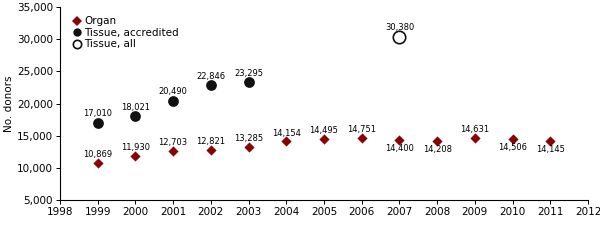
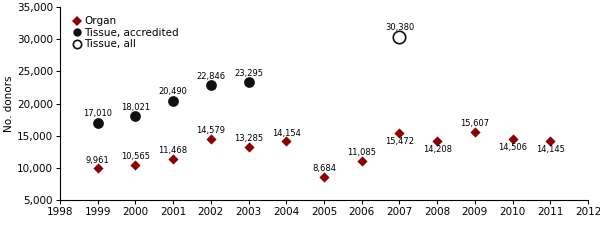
Organ/1999: 10,869 -> 9,961
Organ/2000: 11,930 -> 10,565
Organ/2001: 12,703 -> 11,468
Organ/2002: 12,821 -> 14,579
Organ/2005: 14,495 -> 8,684
Organ/2006: 14,751 -> 11,085
Organ/2007: 14,400 -> 15,472
Organ/2009: 14,631 -> 15,607
